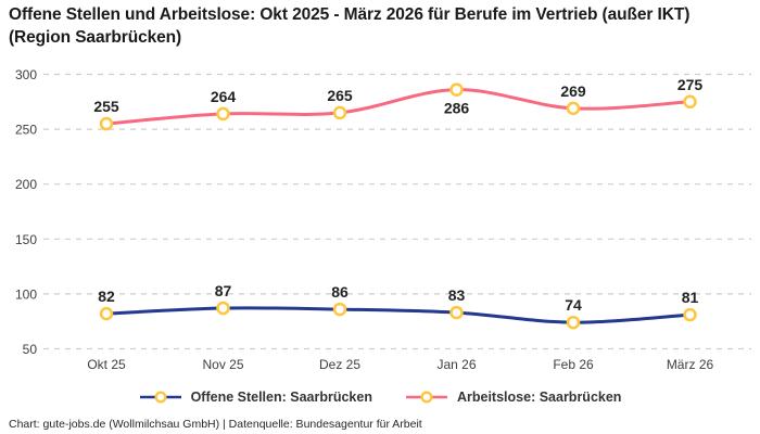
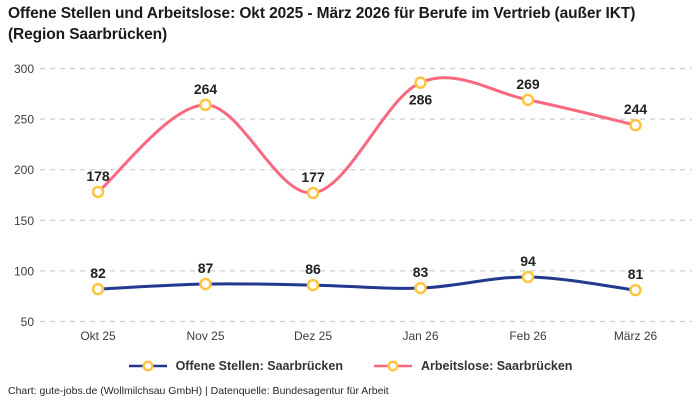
Arbeitslose: Saarbrücken/Okt 25: 255 -> 178
Arbeitslose: Saarbrücken/Dez 25: 265 -> 177
Offene Stellen: Saarbrücken/Feb 26: 74 -> 94
Arbeitslose: Saarbrücken/März 26: 275 -> 244
